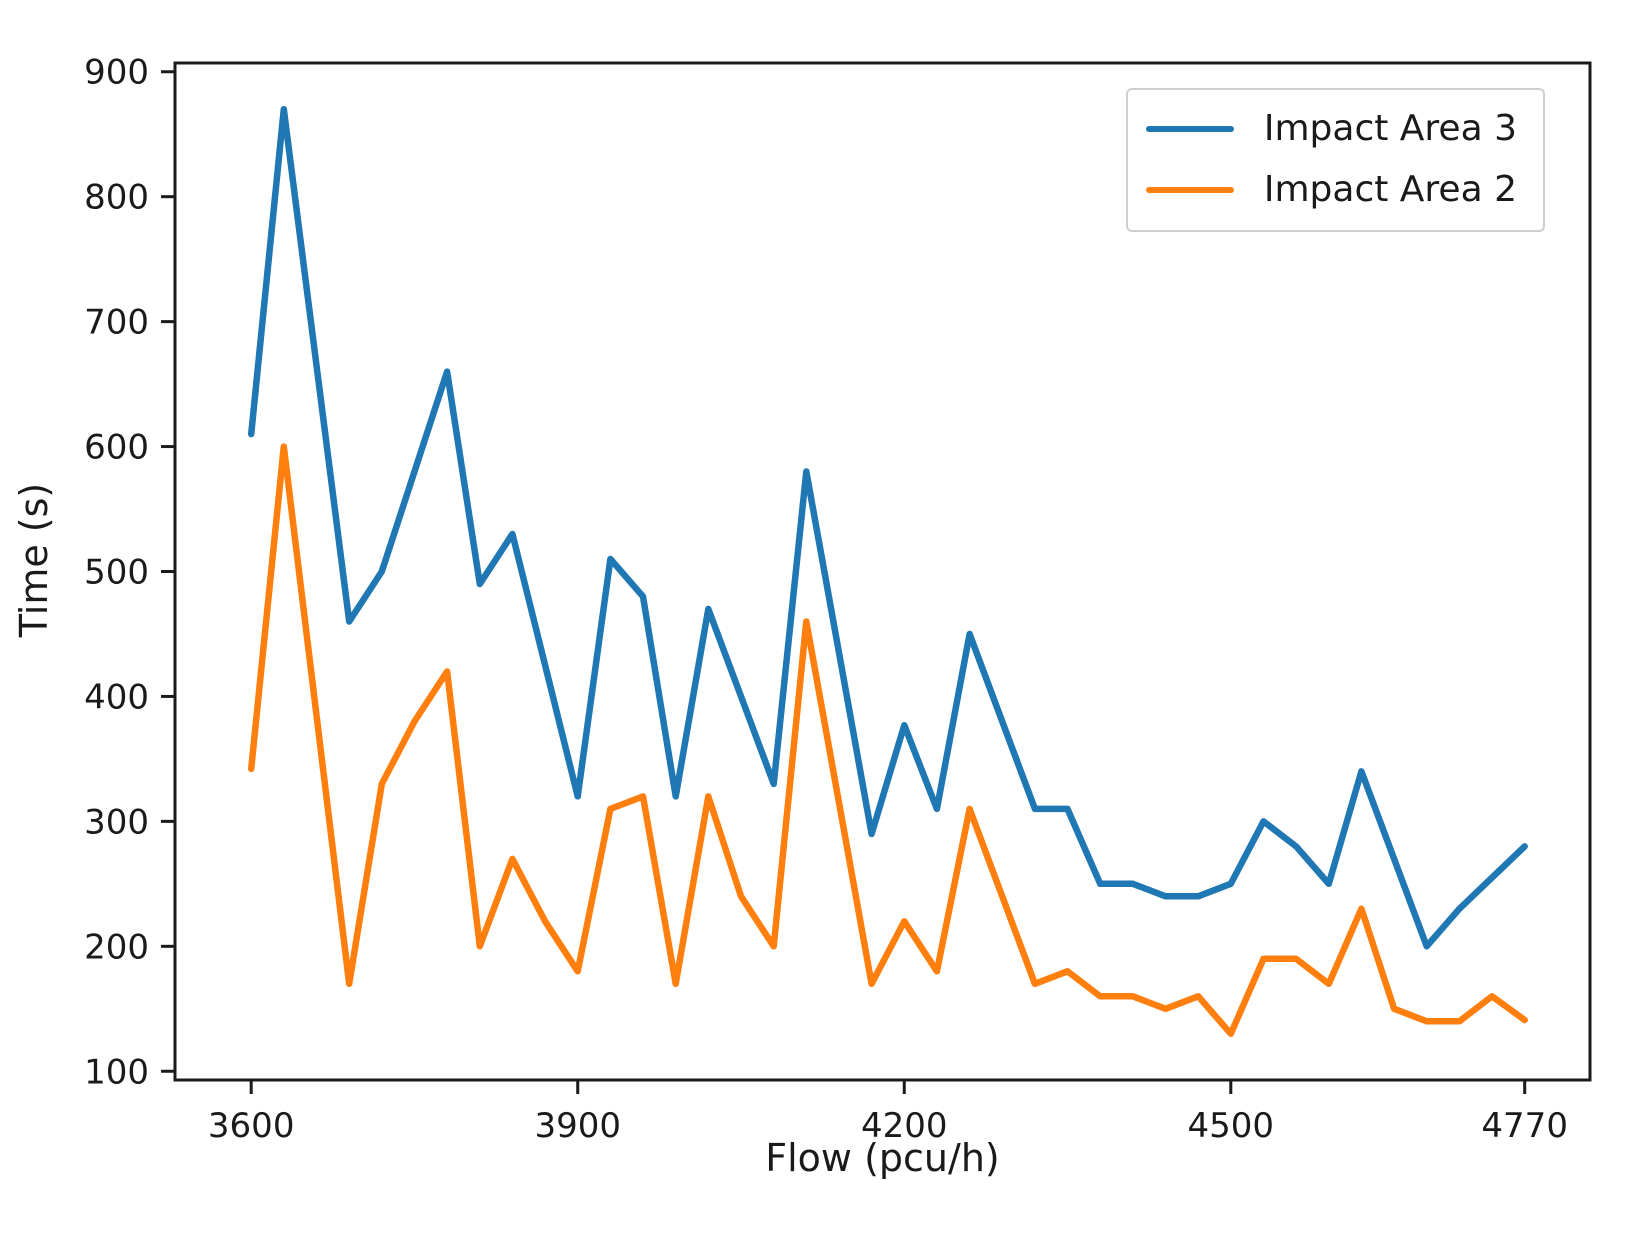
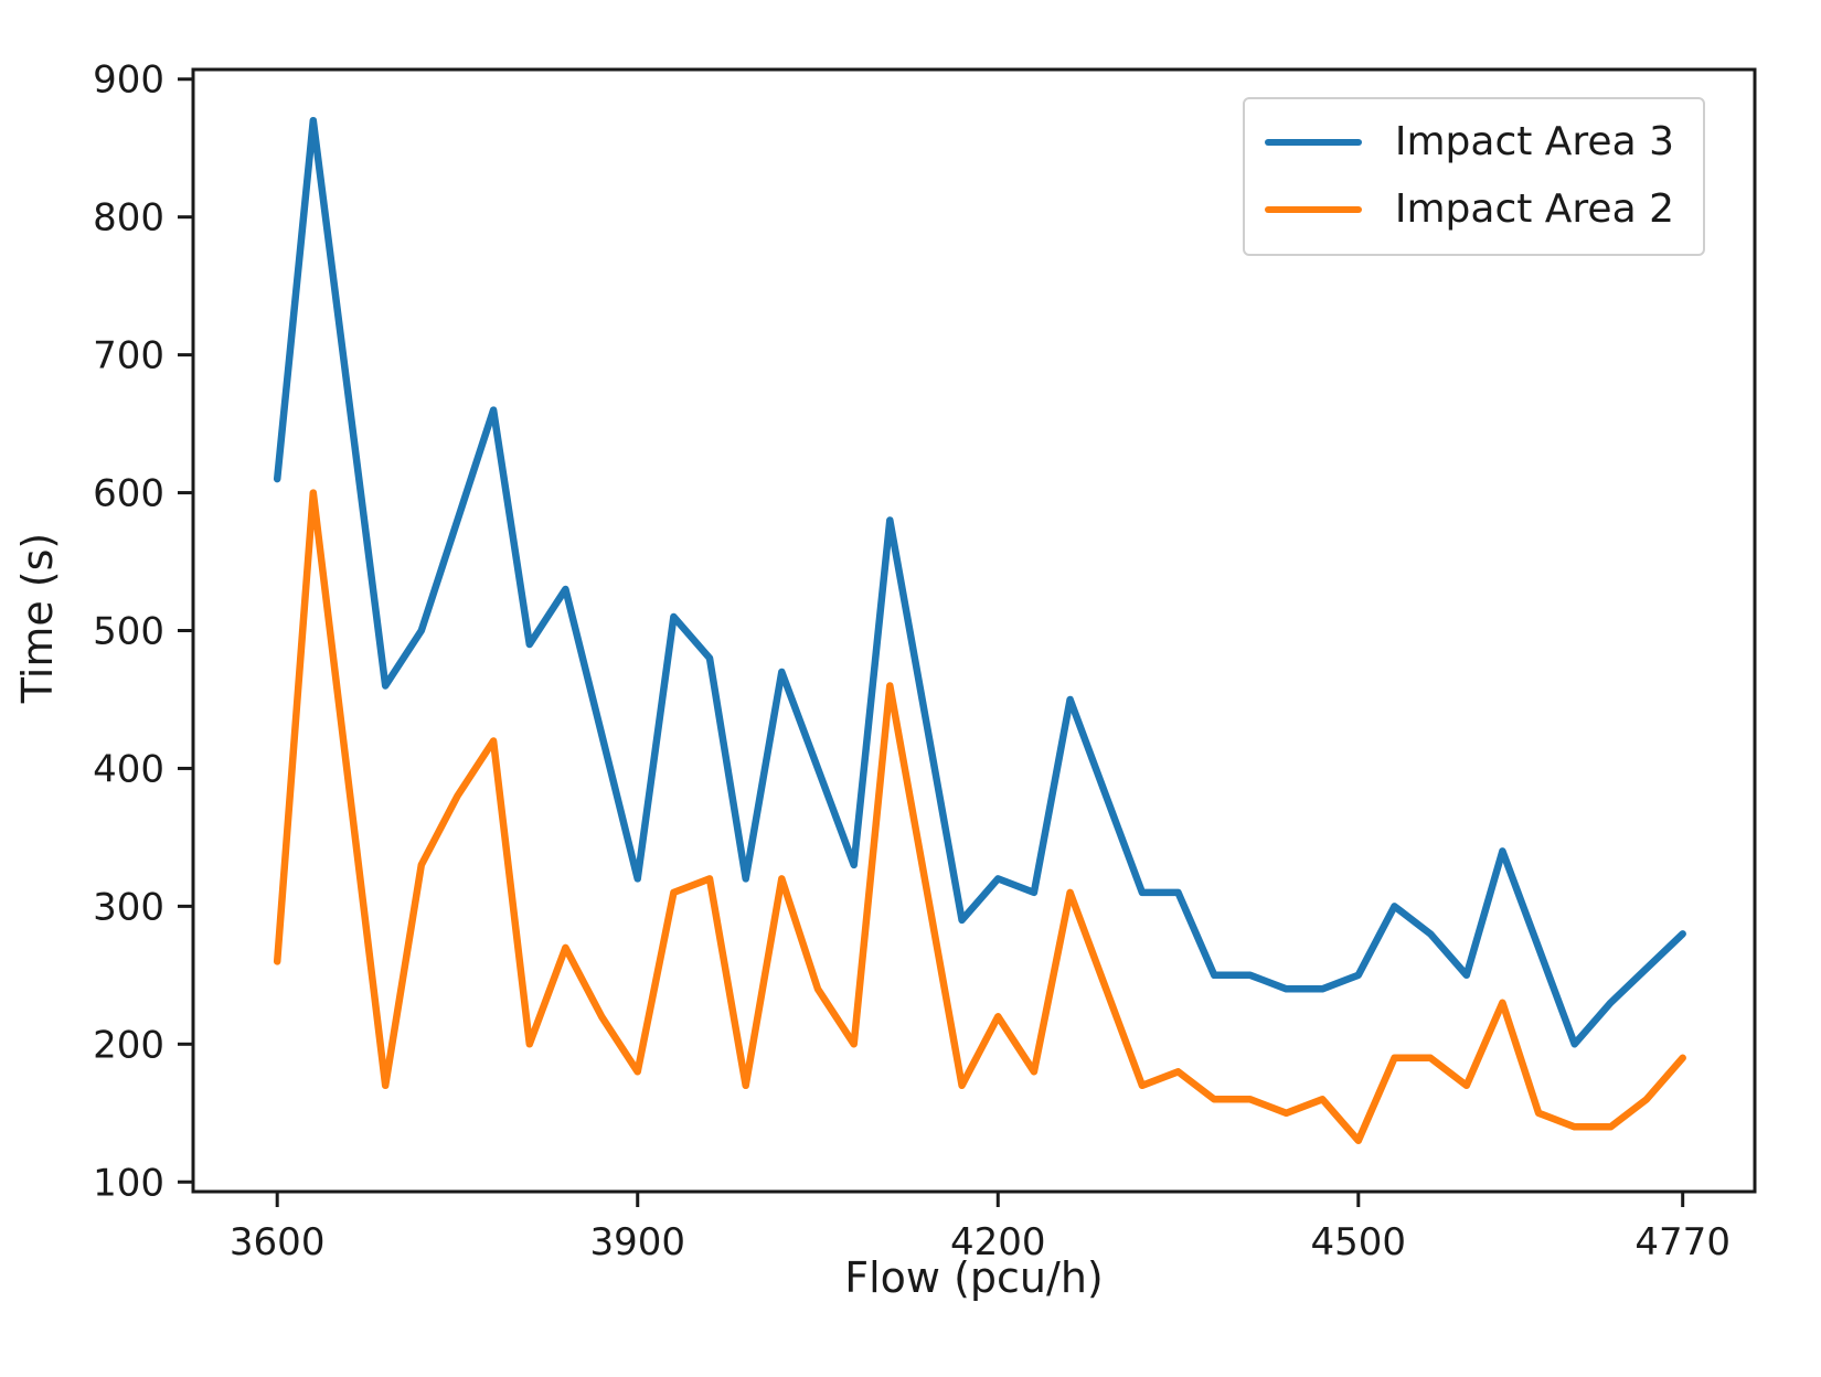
Impact Area 2/3600: 342 -> 260
Impact Area 3/4200: 377 -> 320
Impact Area 2/4770: 141 -> 190
